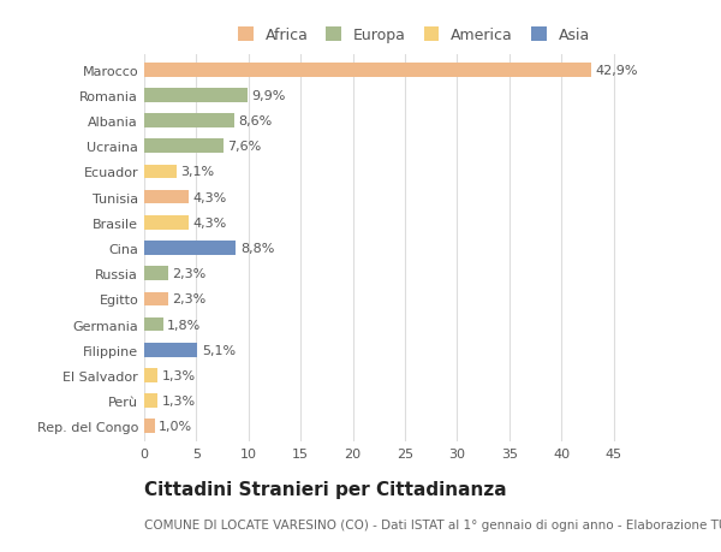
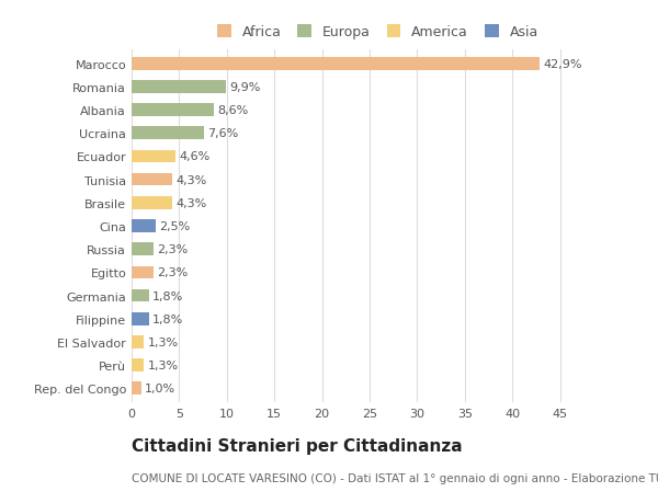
Ecuador: 3,1% -> 4,6%
Cina: 8,8% -> 2,5%
Filippine: 5,1% -> 1,8%
